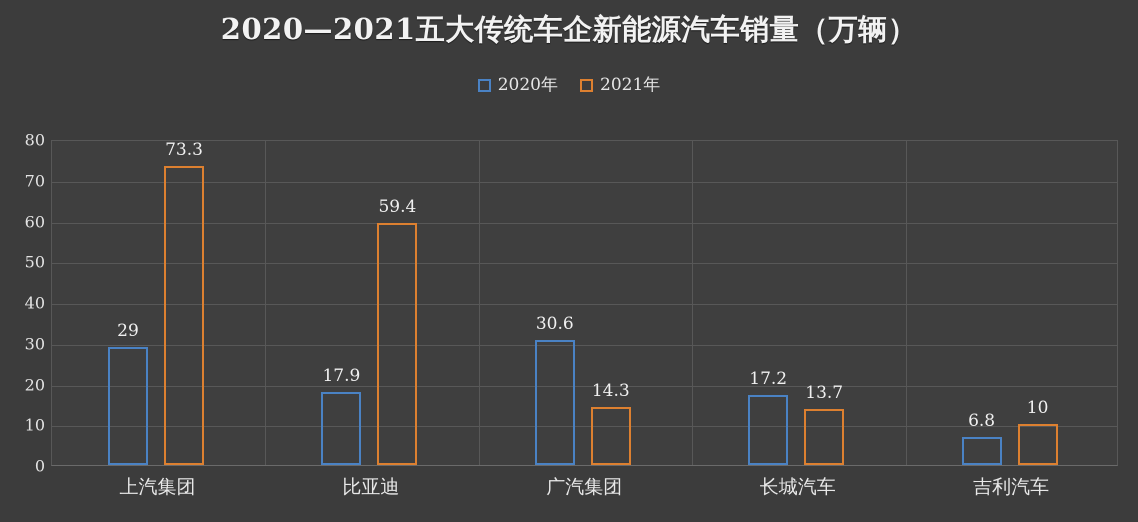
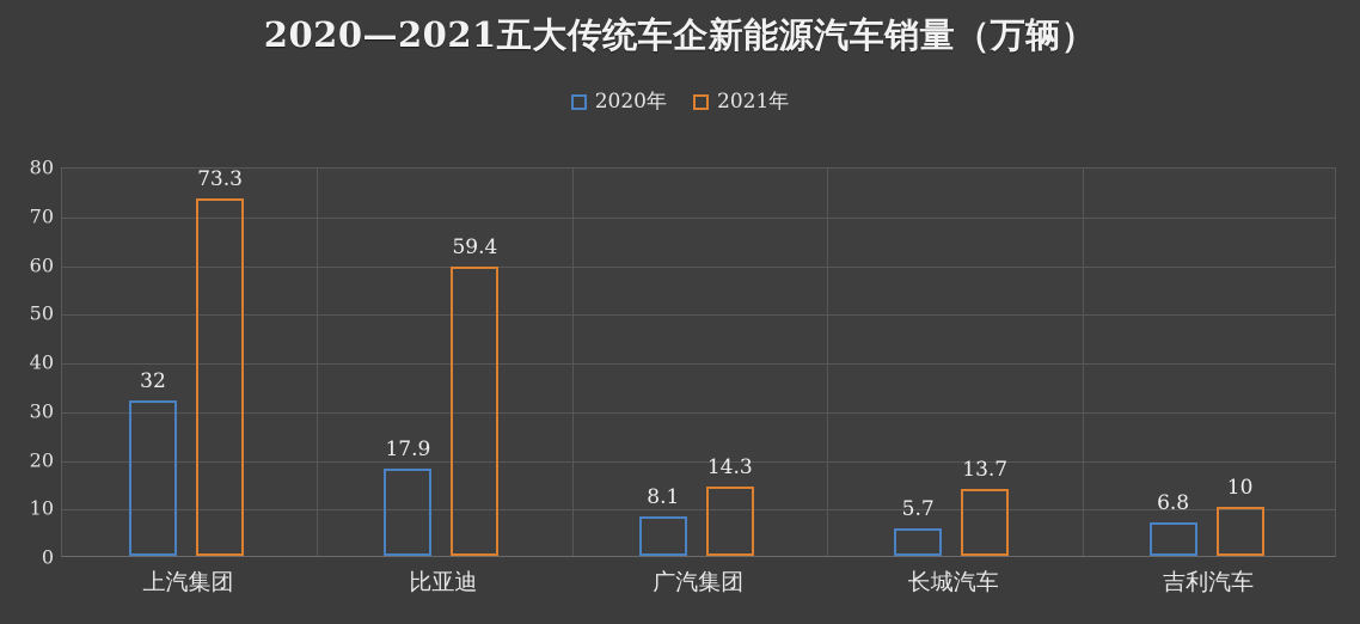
2020年/上汽集团: 29 -> 32
2020年/广汽集团: 30.6 -> 8.1
2020年/长城汽车: 17.2 -> 5.7
